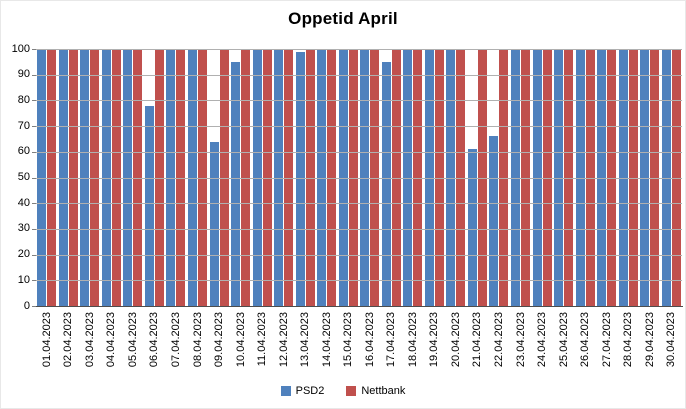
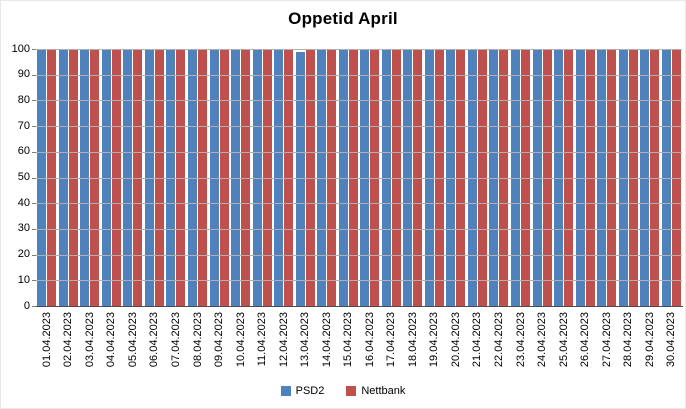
PSD2/06.04.2023: 78 -> 100
PSD2/09.04.2023: 64 -> 100
PSD2/10.04.2023: 95 -> 100
PSD2/17.04.2023: 95 -> 100
PSD2/21.04.2023: 61 -> 100
PSD2/22.04.2023: 66 -> 100
